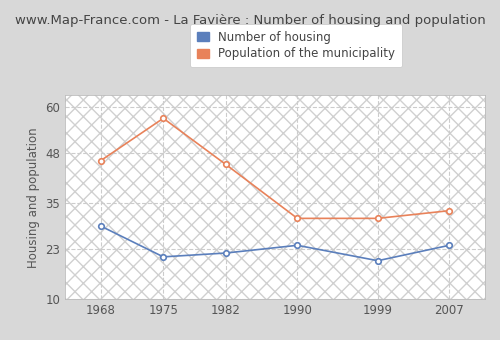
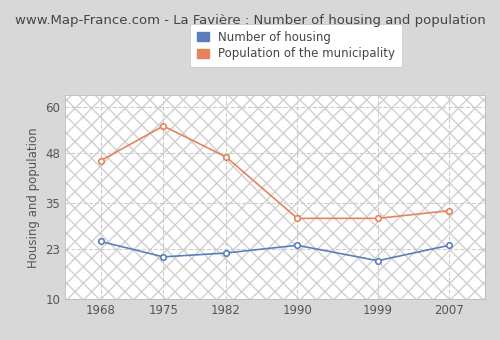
Number of housing/1968: 29 -> 25
Population of the municipality/1975: 57 -> 55
Population of the municipality/1982: 45 -> 47
